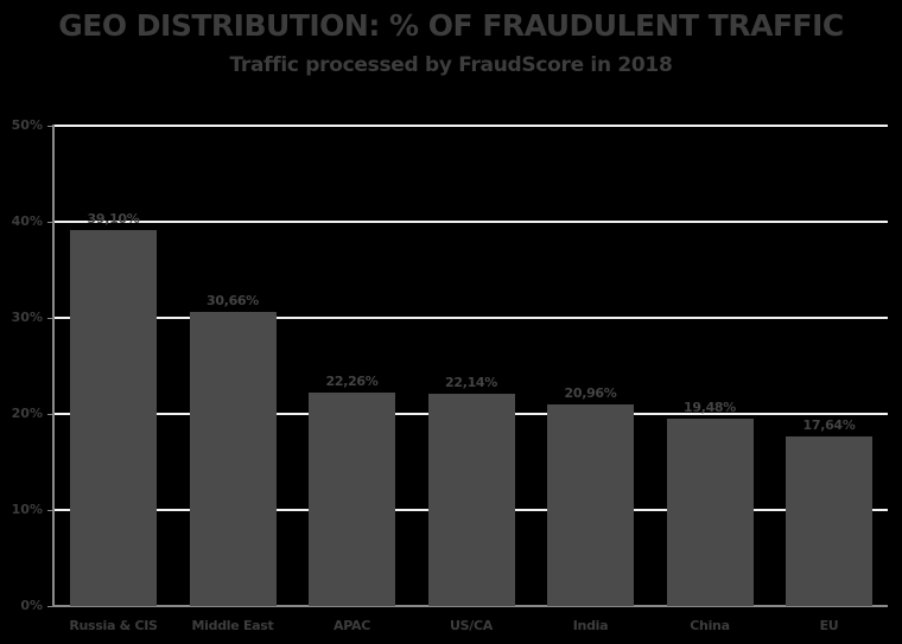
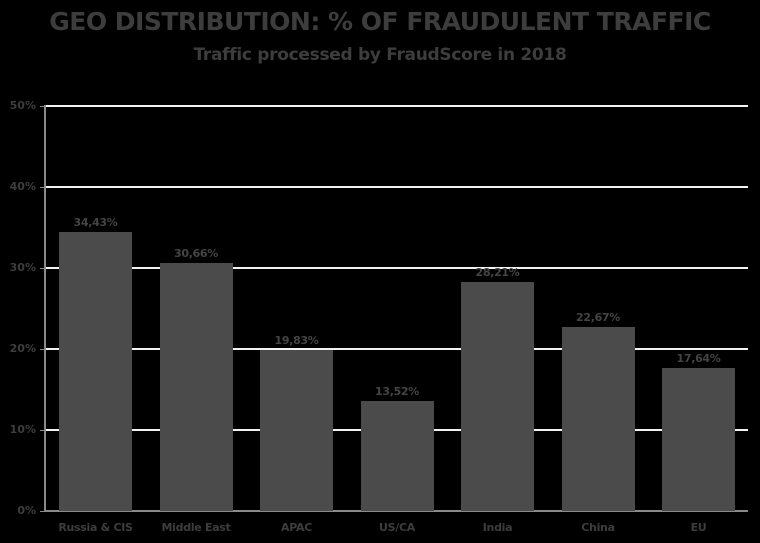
Russia & CIS: 39,10% -> 34,43%
APAC: 22,26% -> 19,83%
US/CA: 22,14% -> 13,52%
India: 20,96% -> 28,21%
China: 19,48% -> 22,67%
